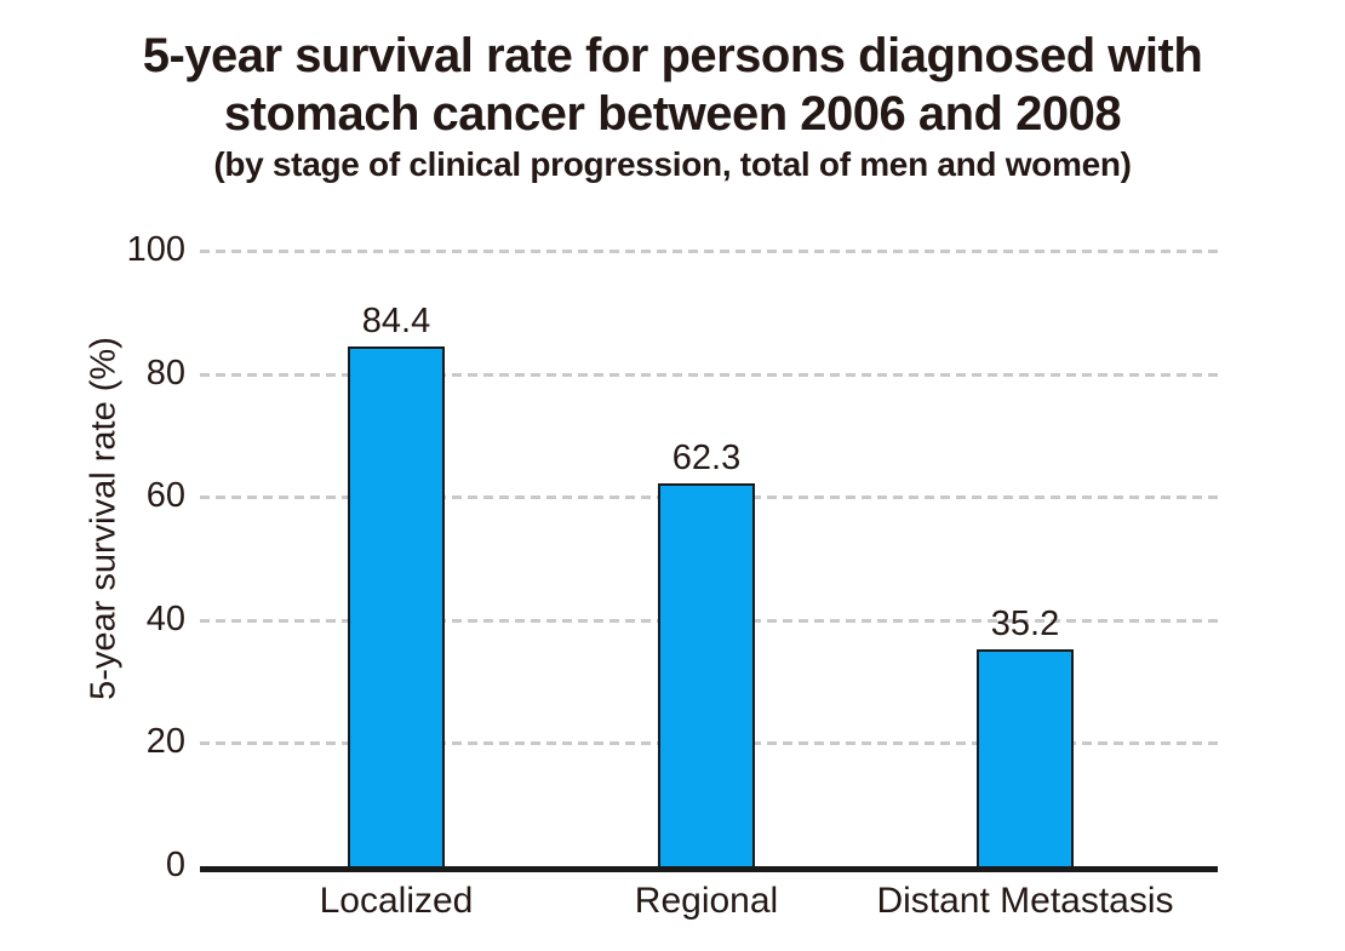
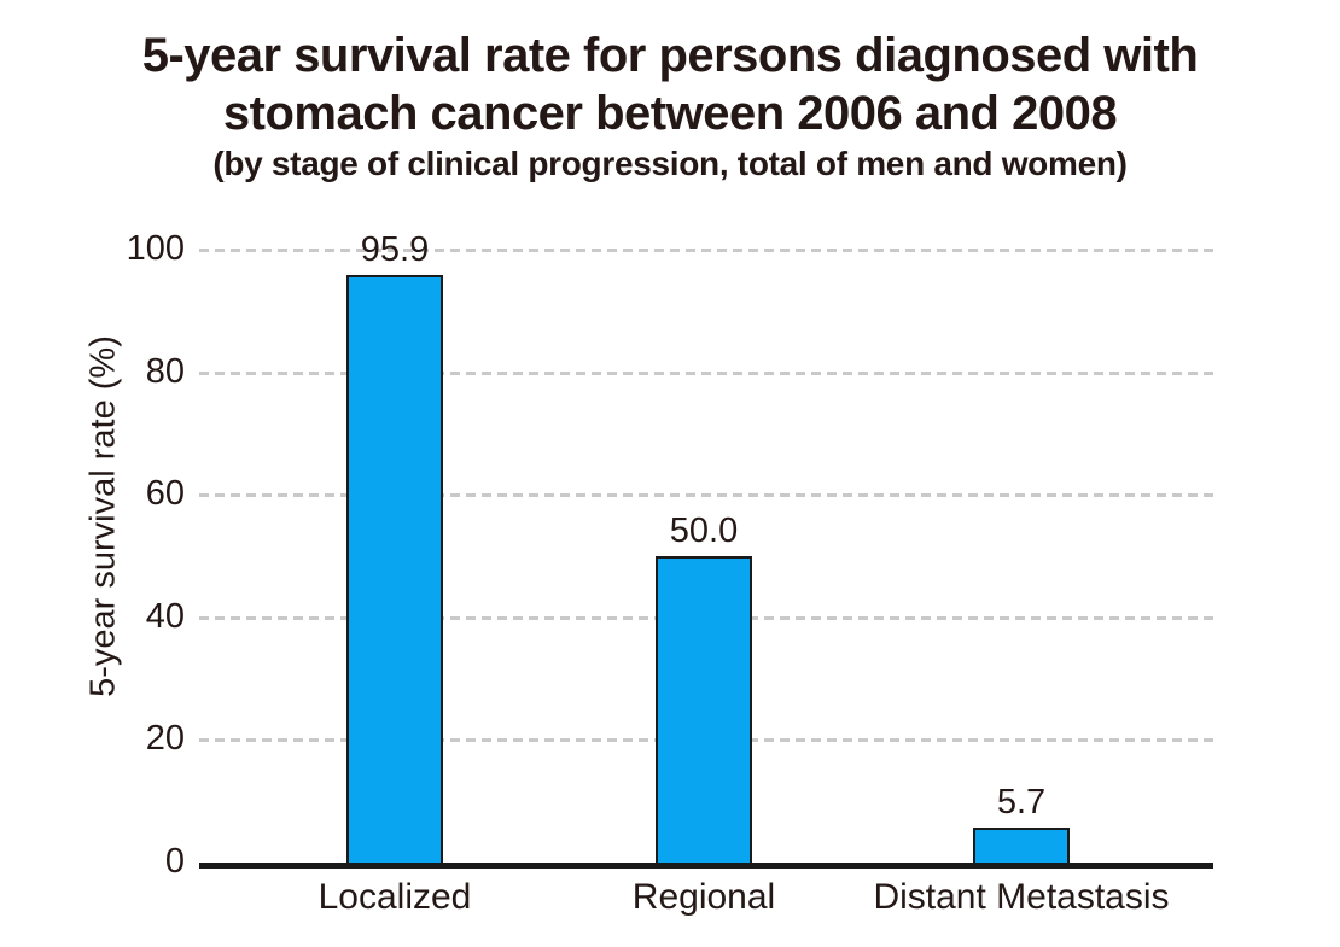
Localized: 84.4 -> 95.9
Regional: 62.3 -> 50.0
Distant Metastasis: 35.2 -> 5.7
